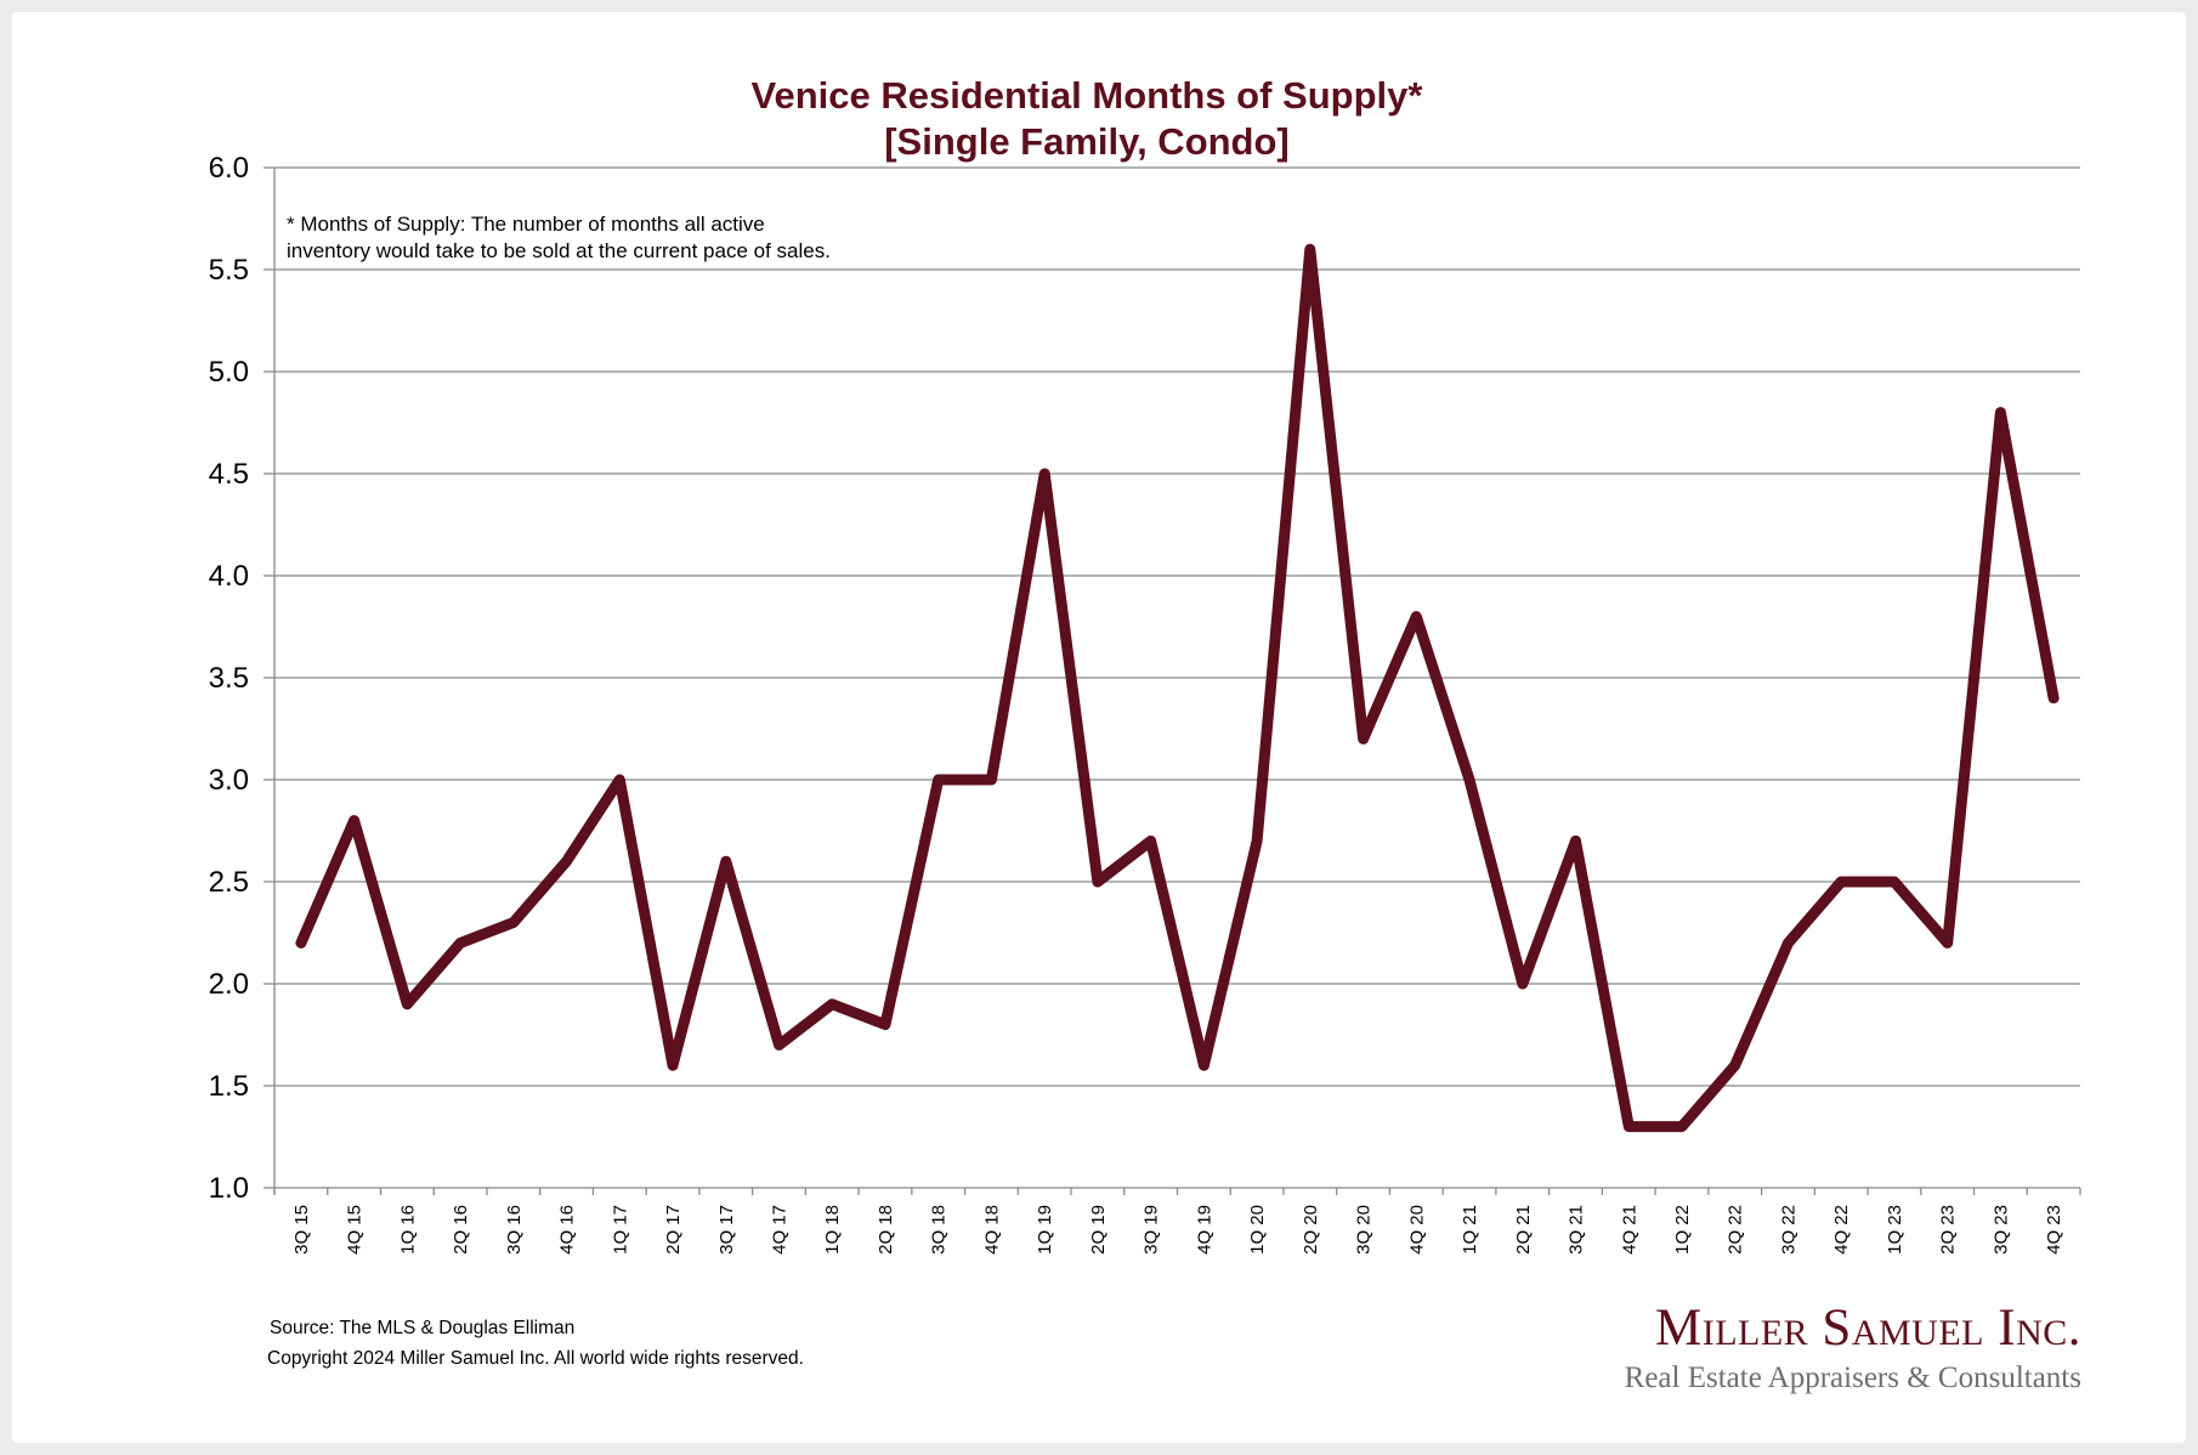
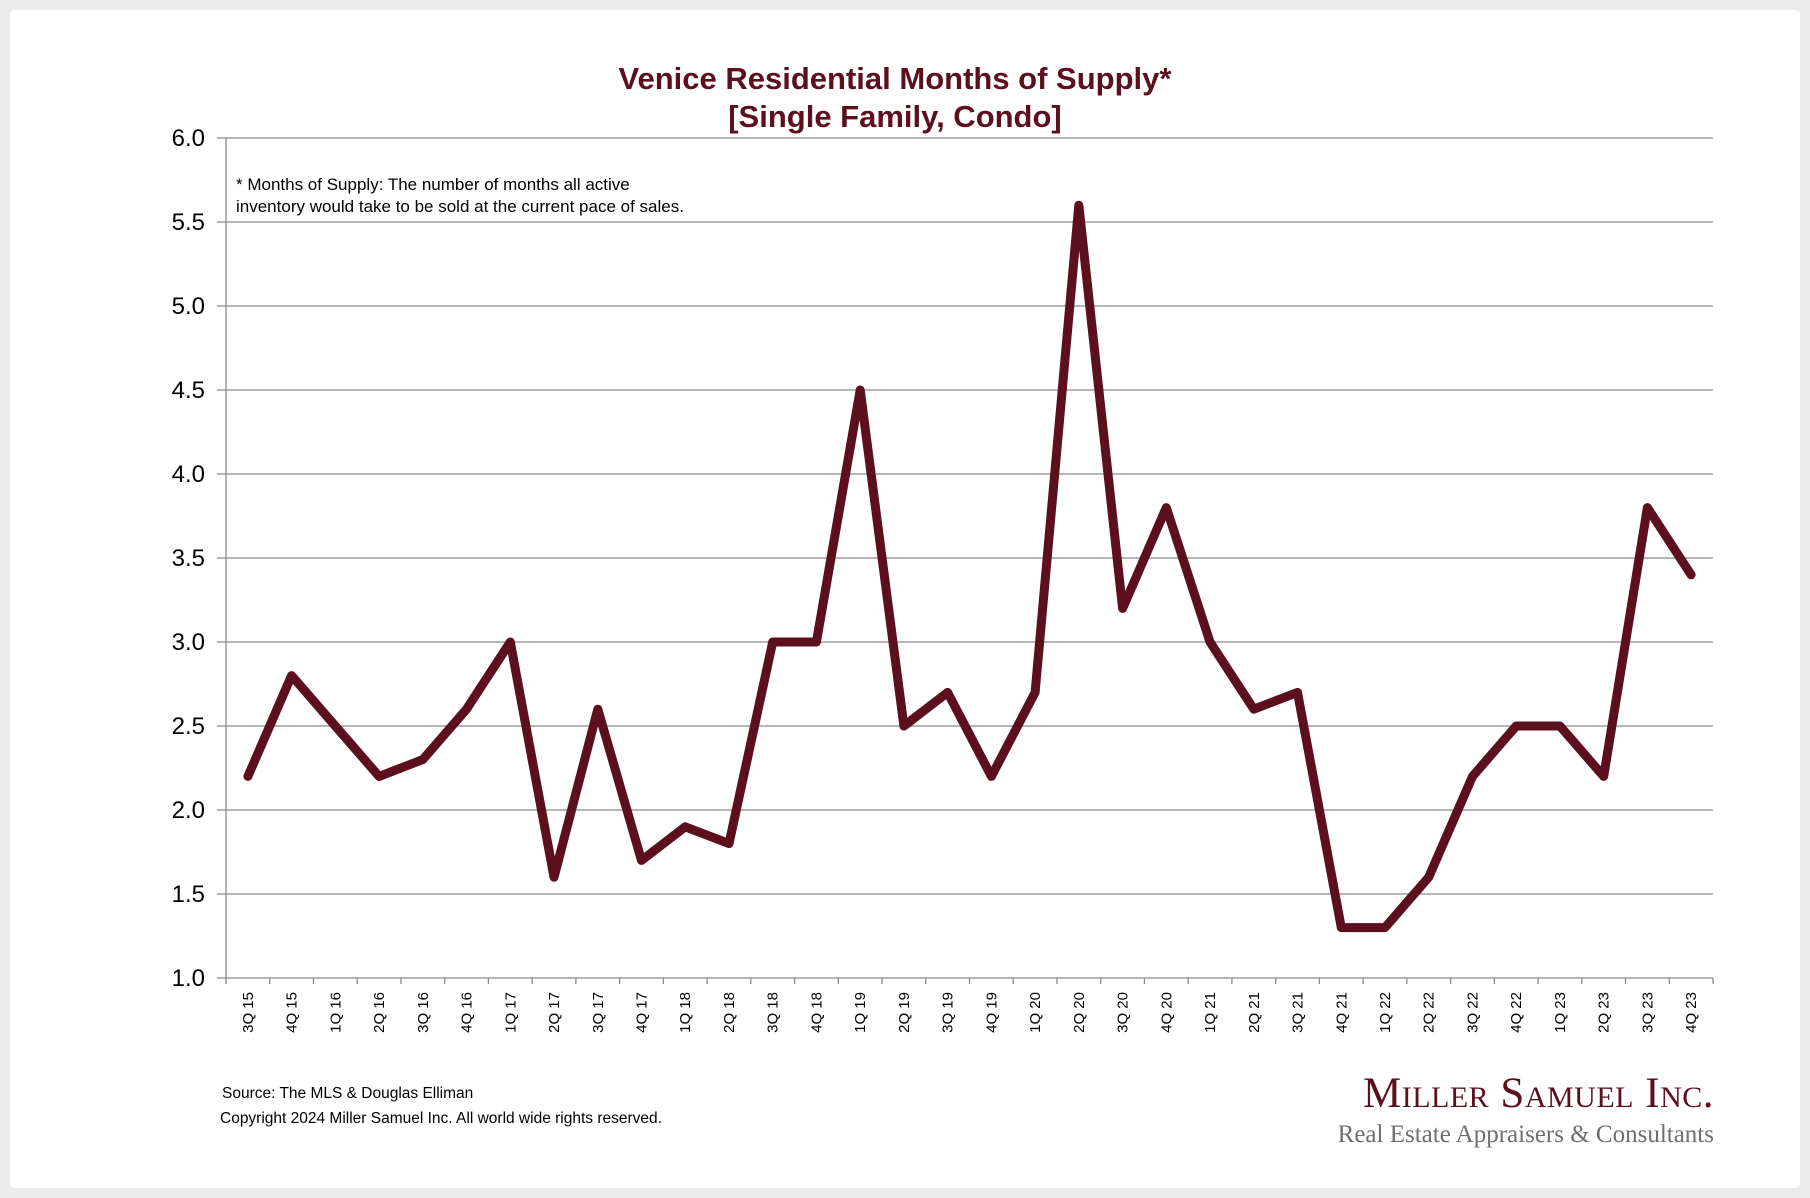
1Q 16: 1.9 -> 2.5
4Q 19: 1.6 -> 2.2
2Q 21: 2.0 -> 2.6
3Q 23: 4.8 -> 3.8
